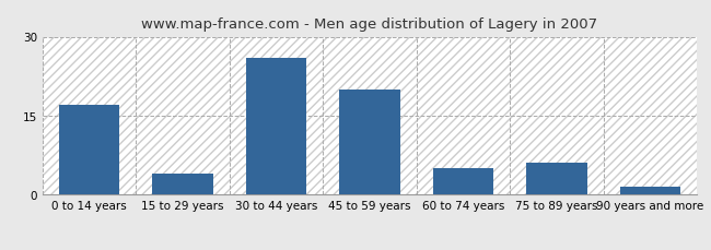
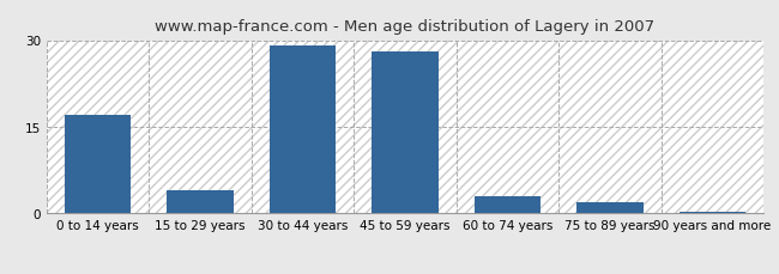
30 to 44 years: 26.0 -> 29.0
45 to 59 years: 20.0 -> 28.0
60 to 74 years: 5.0 -> 3.0
75 to 89 years: 6.0 -> 2.0
90 years and more: 1.5 -> 0.3
